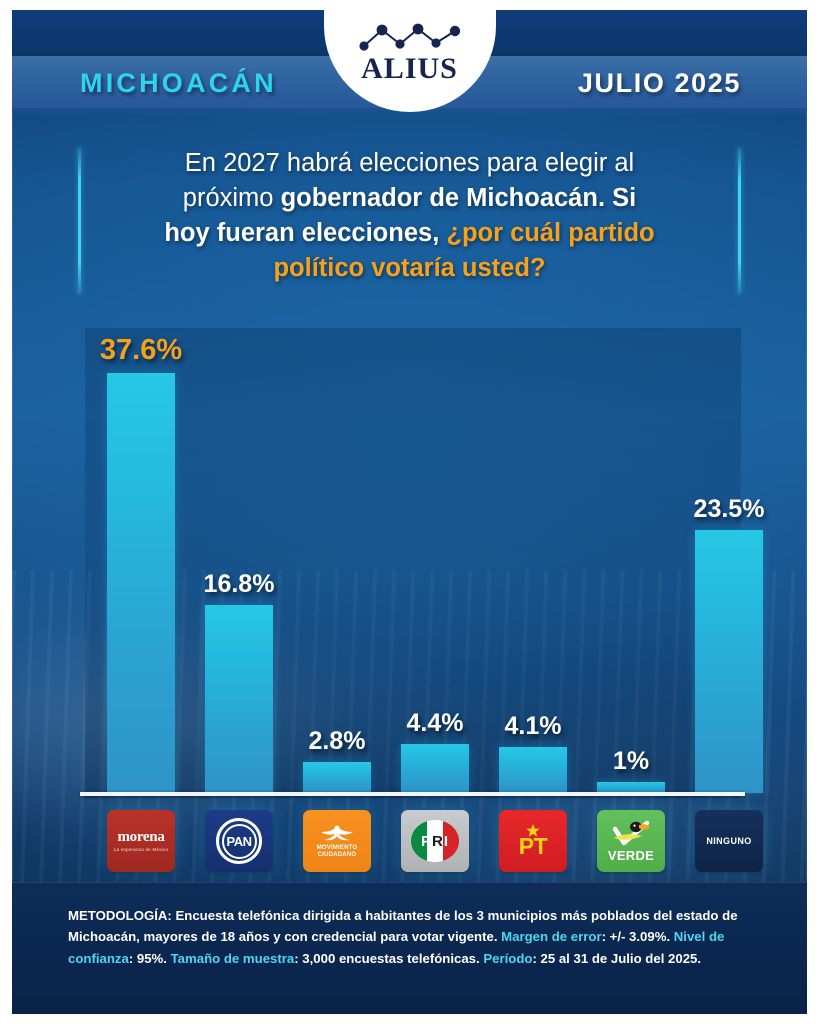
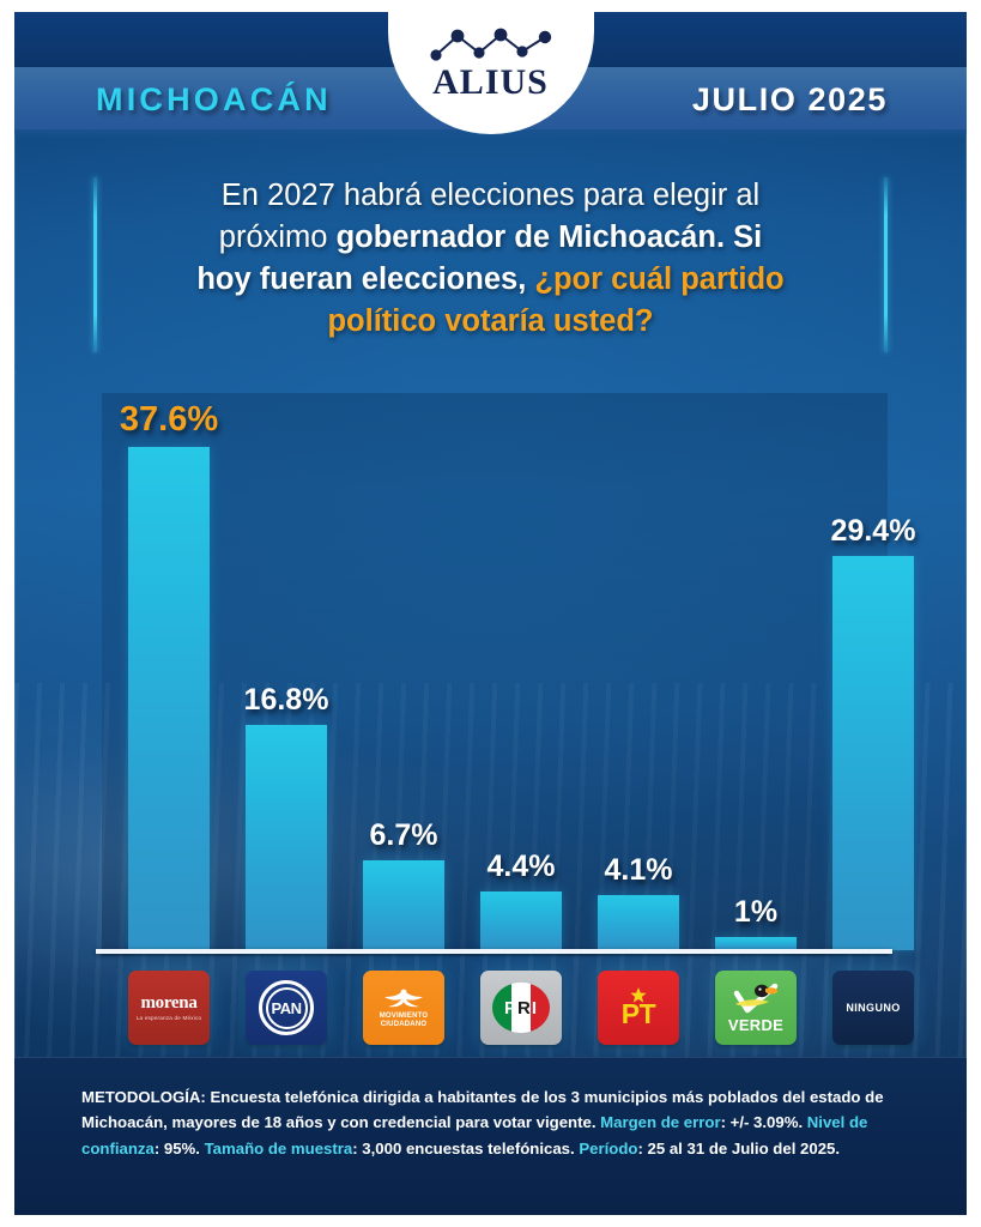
MOVIMIENTO CIUDADANO: 2.8% -> 6.7%
NINGUNO: 23.5% -> 29.4%
